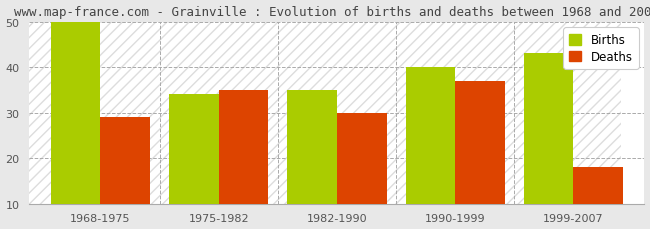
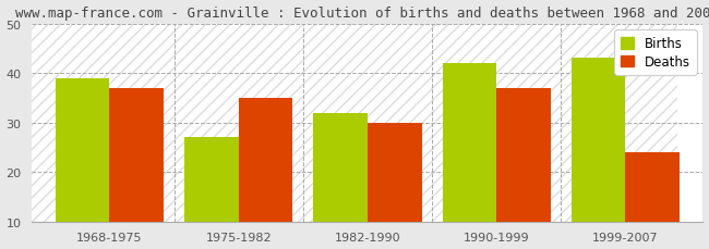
Births/1968-1975: 50 -> 39
Deaths/1968-1975: 29 -> 37
Births/1975-1982: 34 -> 27
Births/1982-1990: 35 -> 32
Births/1990-1999: 40 -> 42
Deaths/1999-2007: 18 -> 24
